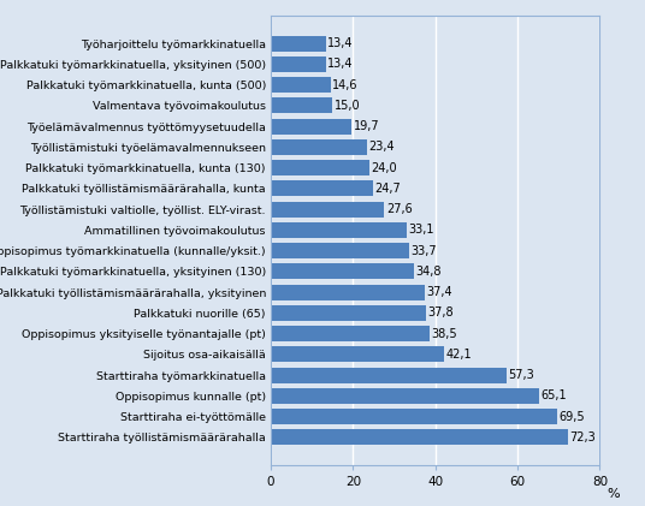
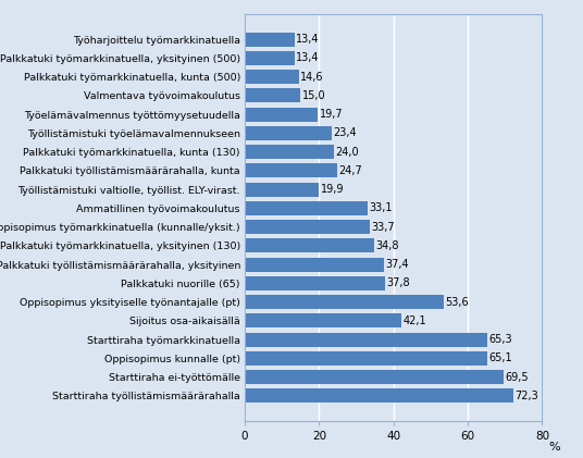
Työllistämistuki valtiolle, työllist. ELY-virast.: 27,6 -> 19,9
Oppisopimus yksityiselle työnantajalle (pt): 38,5 -> 53,6
Starttiraha työmarkkinatuella: 57,3 -> 65,3
